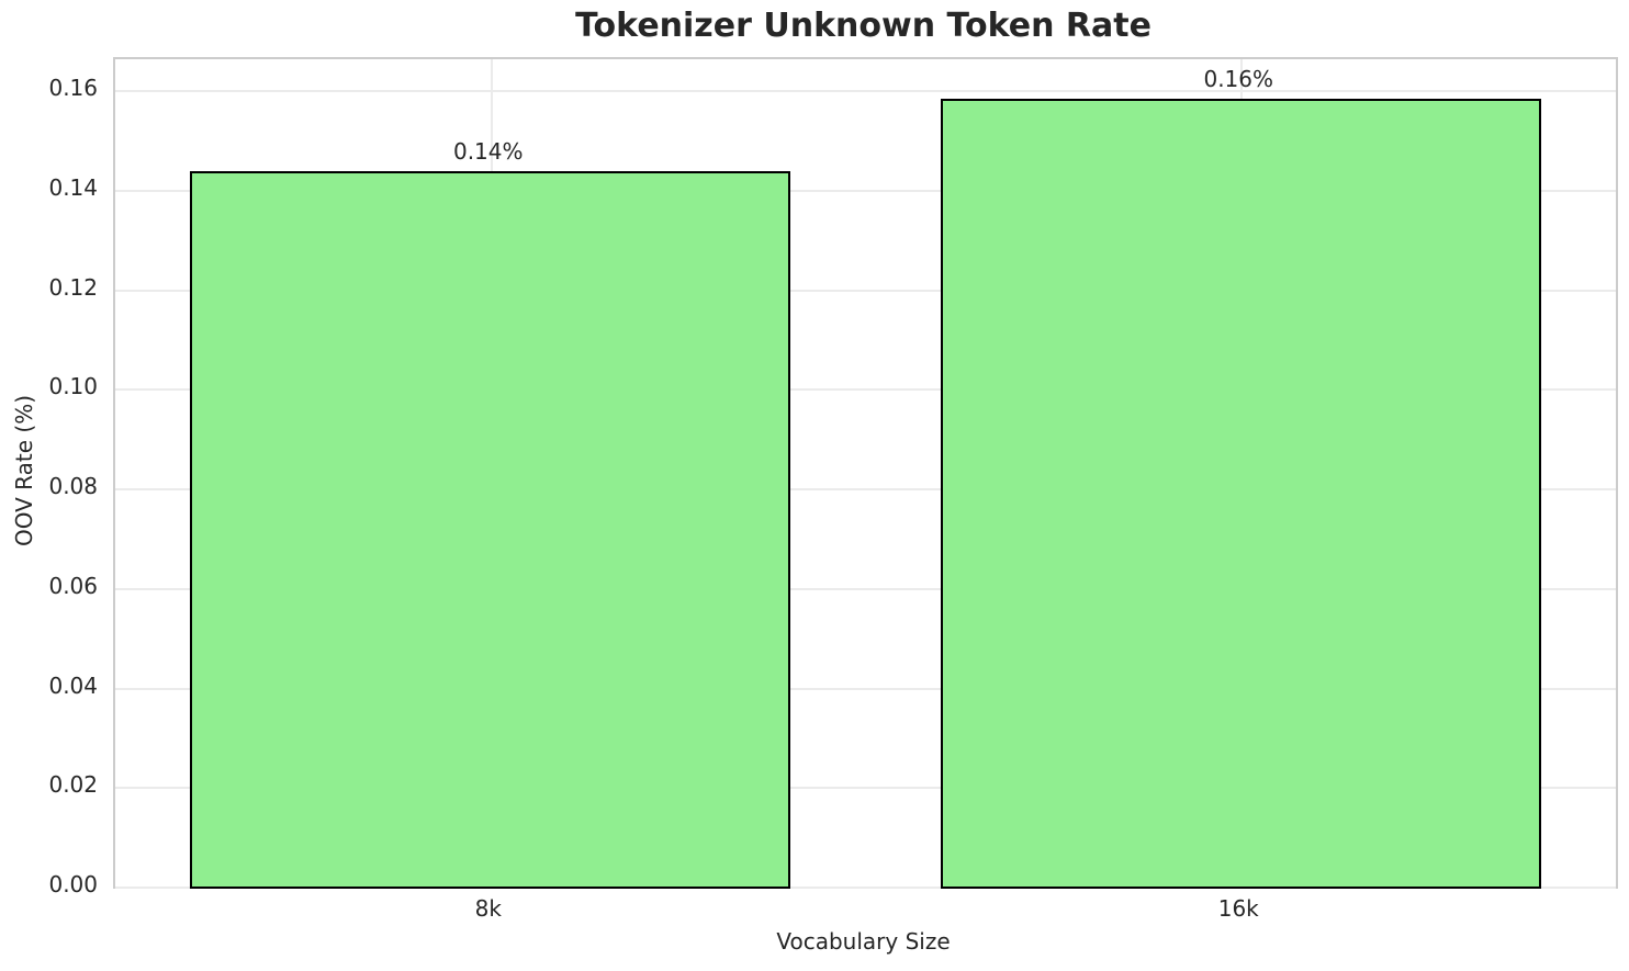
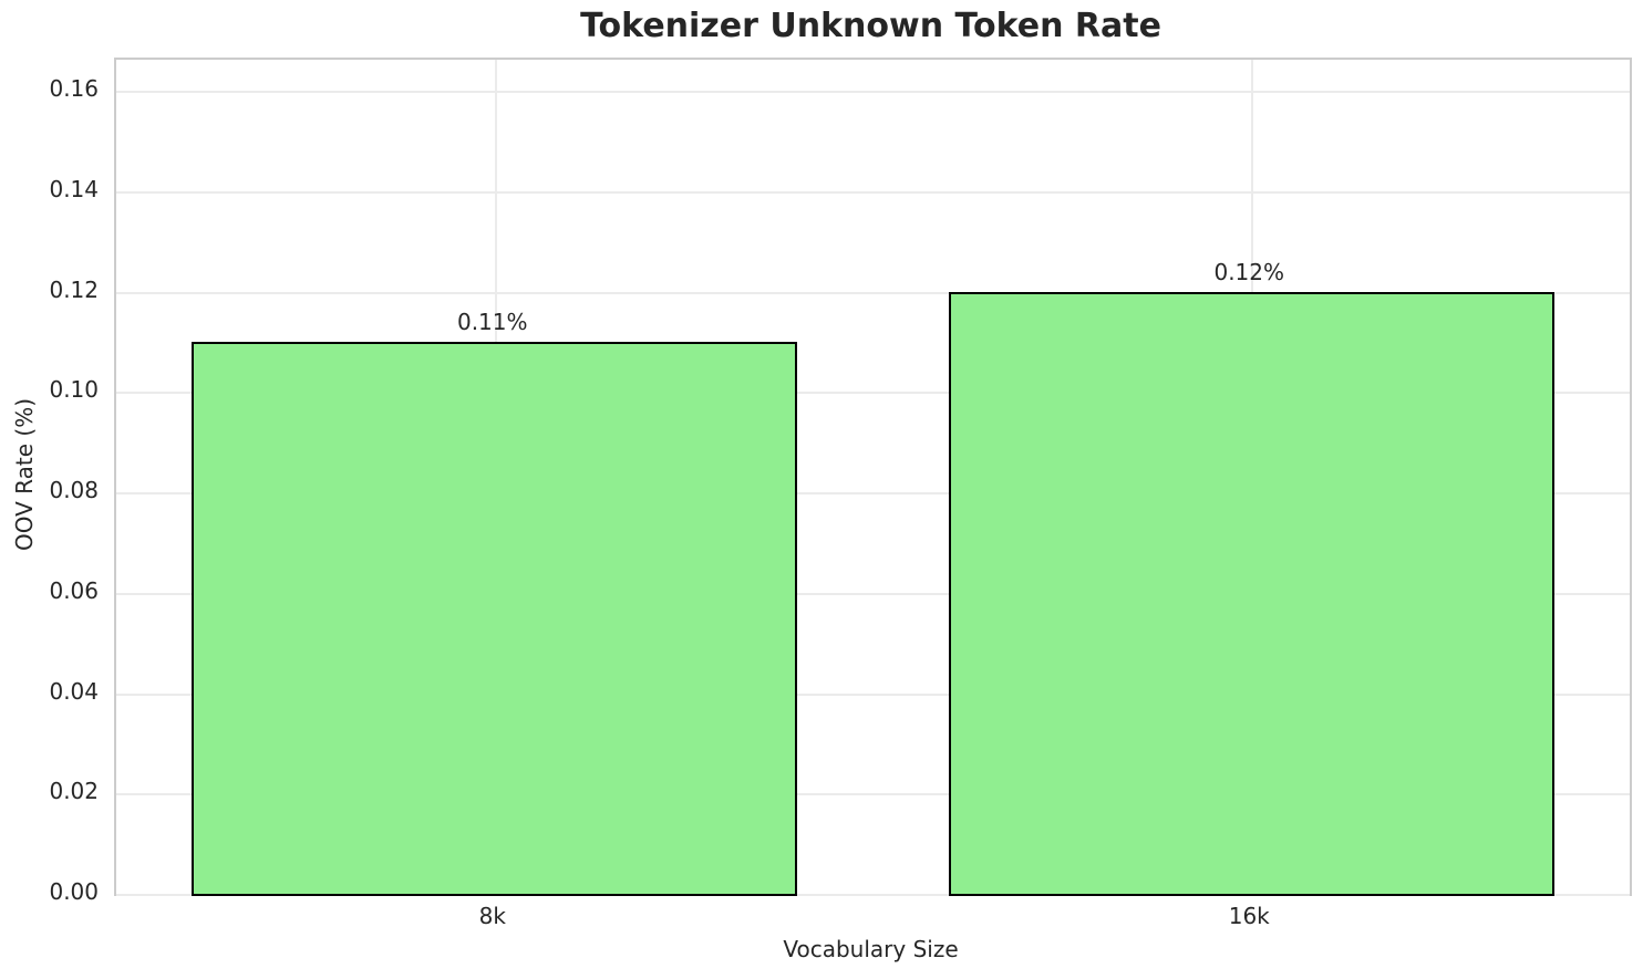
8k: 0.14% -> 0.11%
16k: 0.16% -> 0.12%
